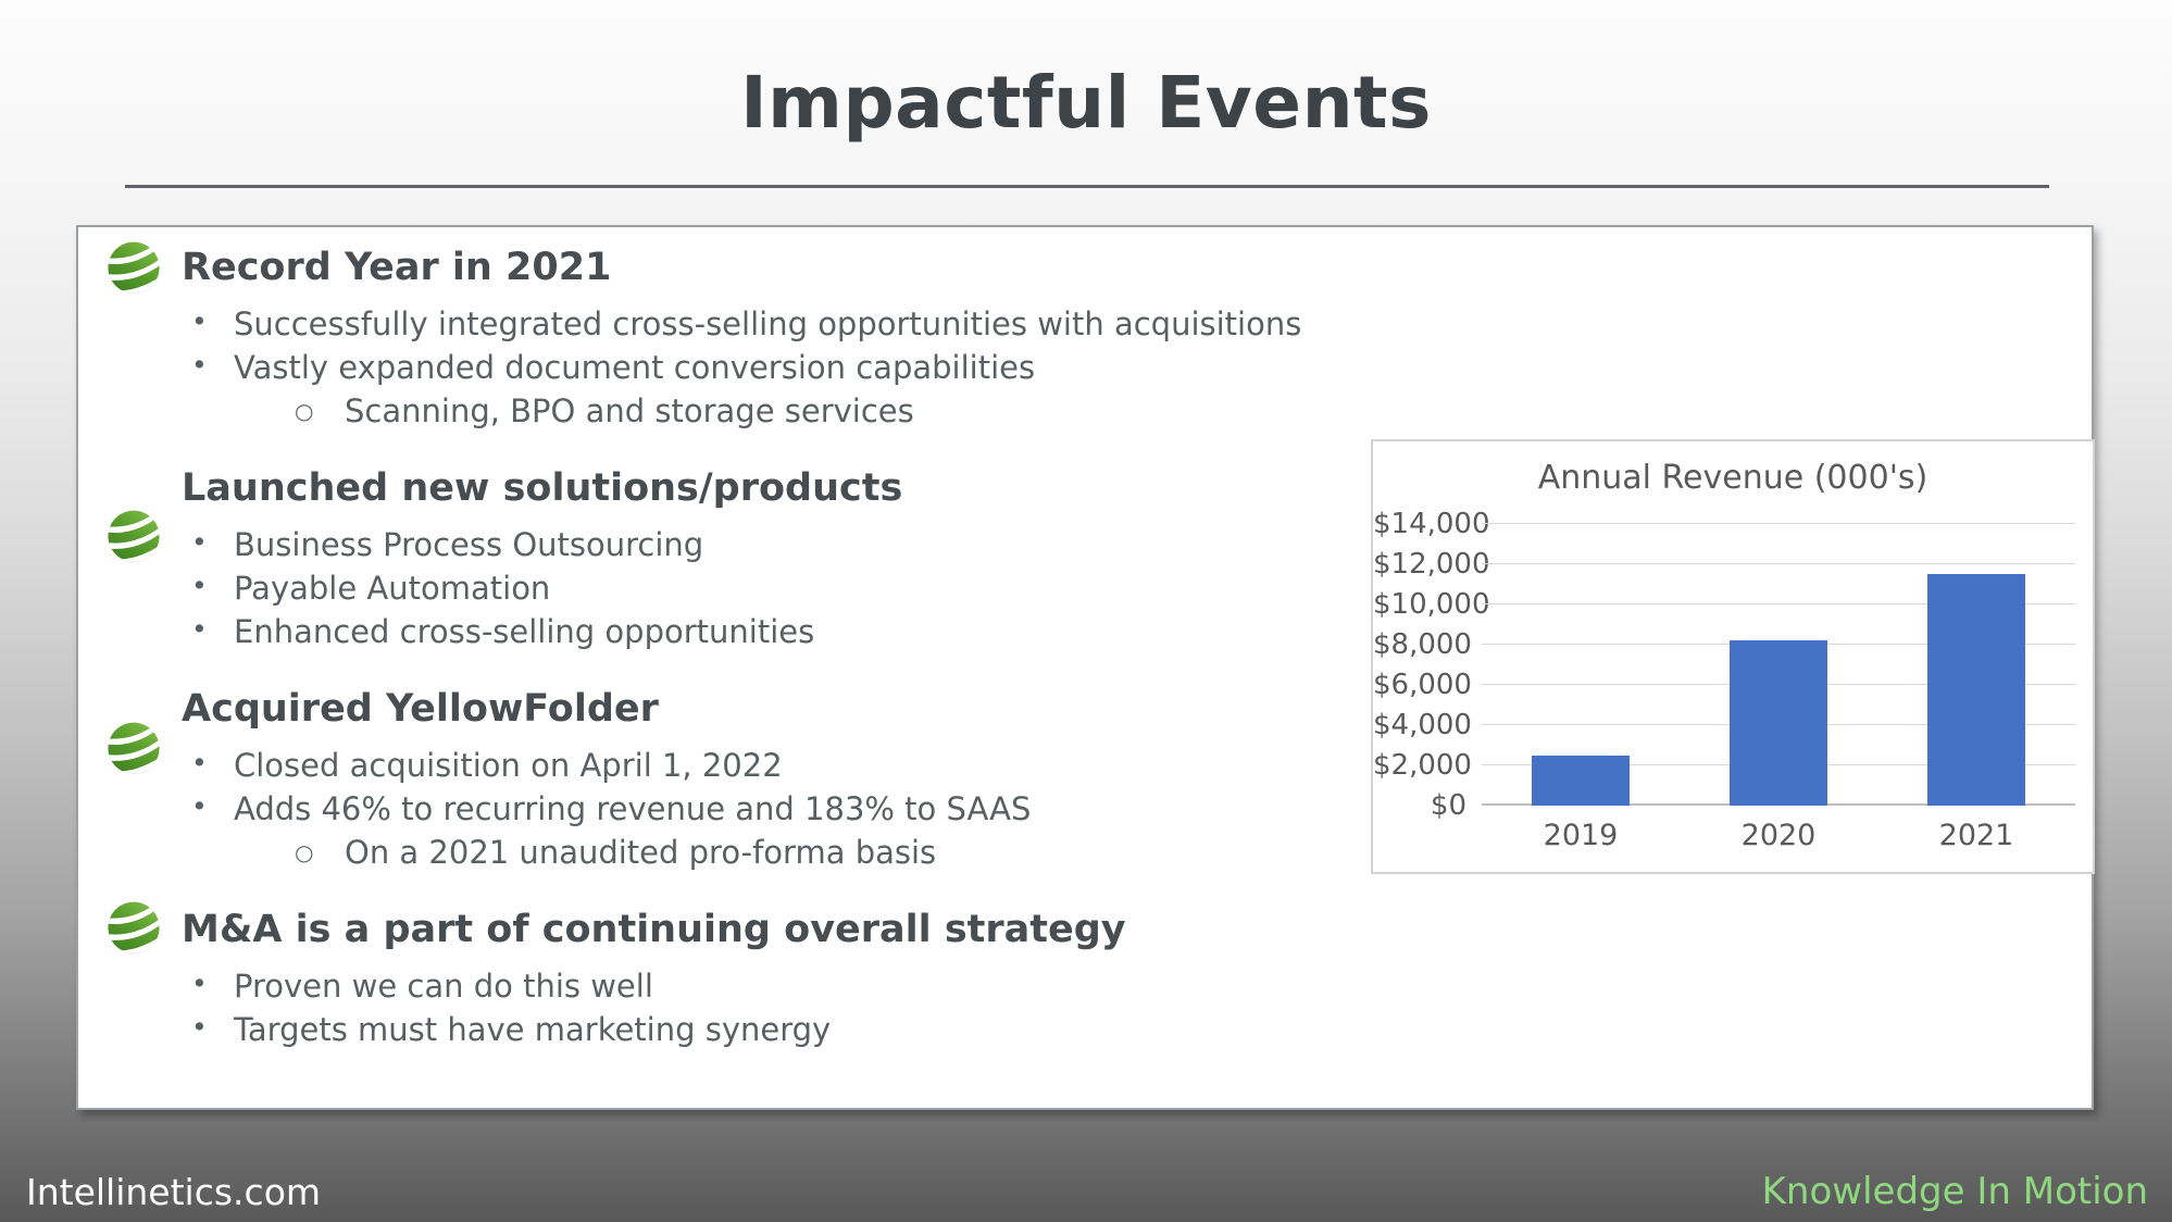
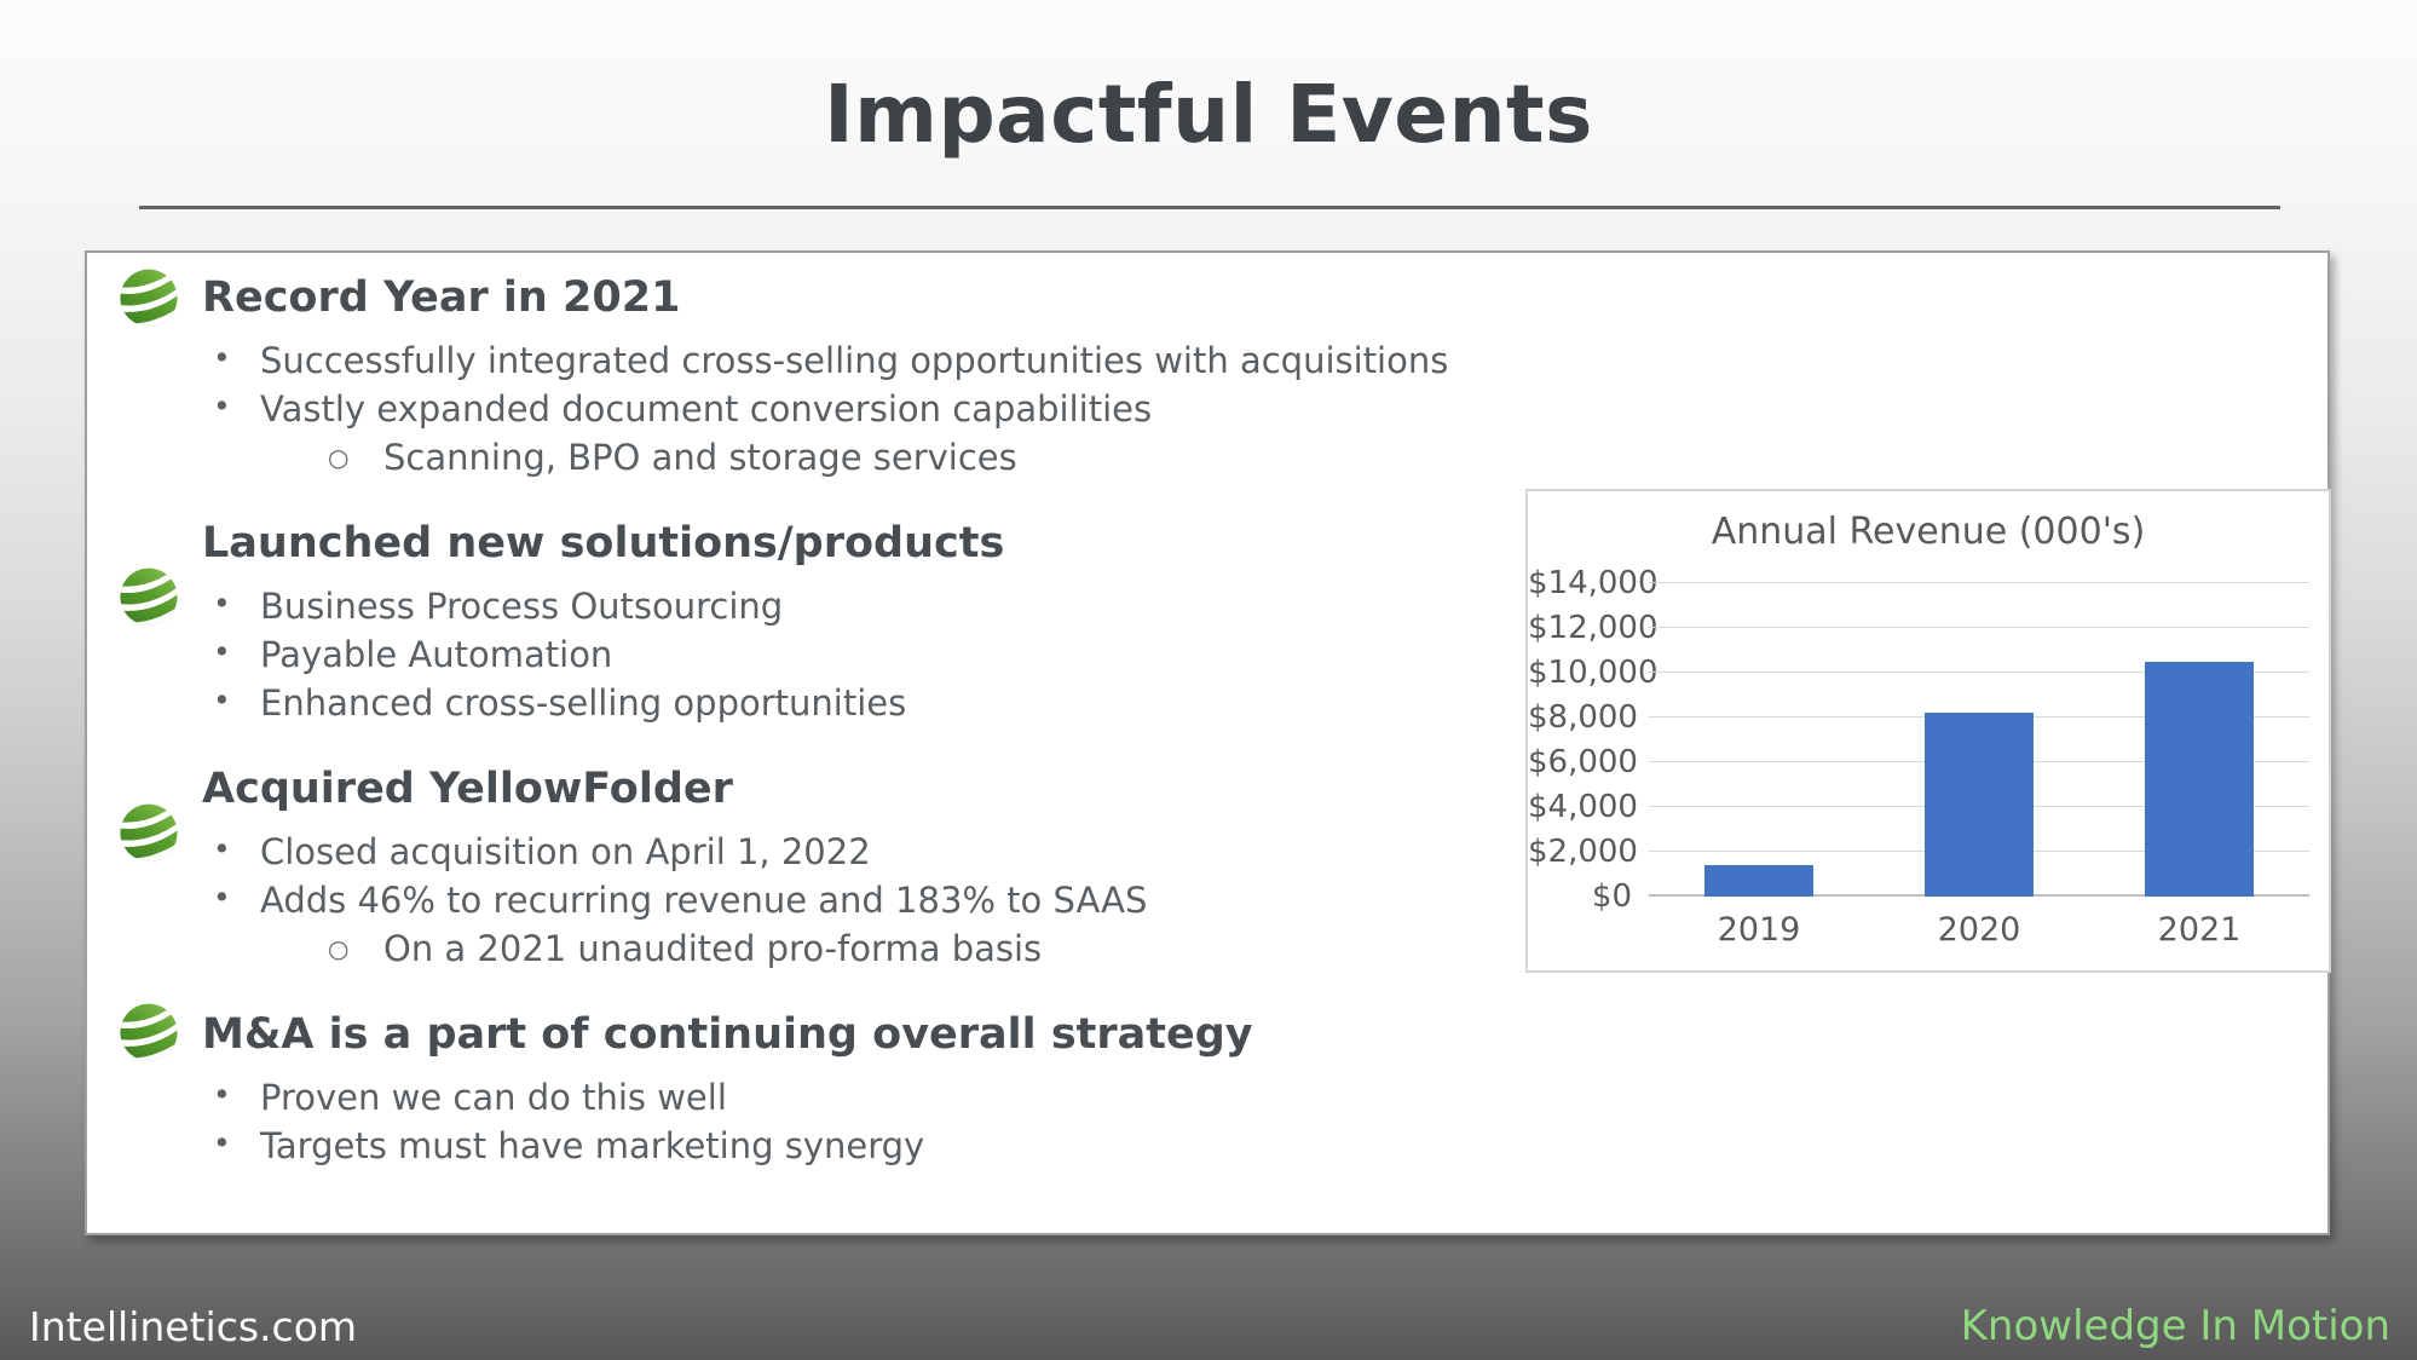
2019: $2500 -> $1400
2021: $11500 -> $10500
